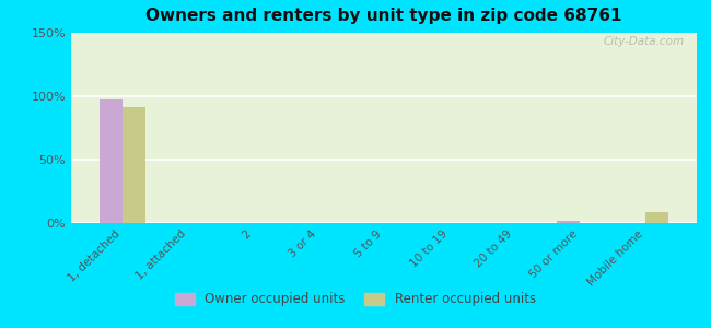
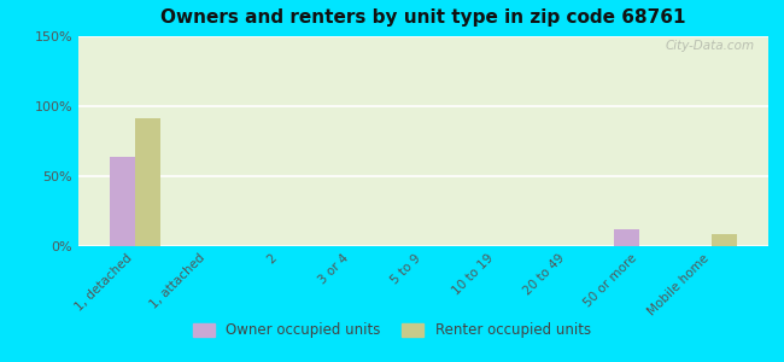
Owner occupied units/1, detached: 97% -> 64%
Owner occupied units/50 or more: 2% -> 12%
